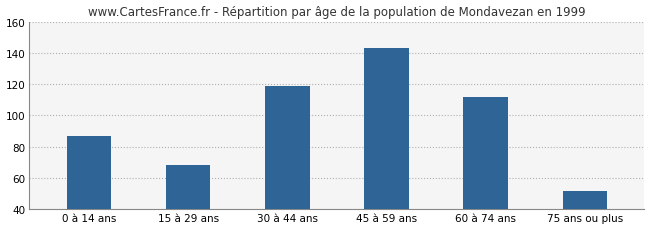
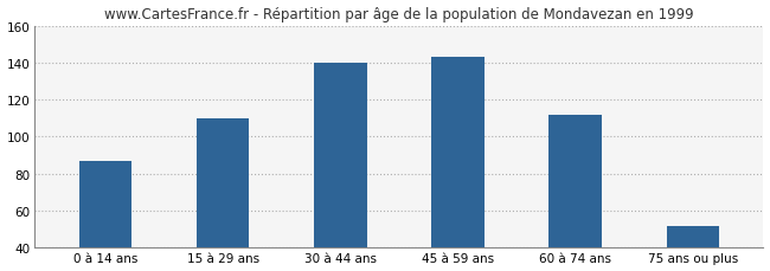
15 à 29 ans: 68 -> 110
30 à 44 ans: 119 -> 140
